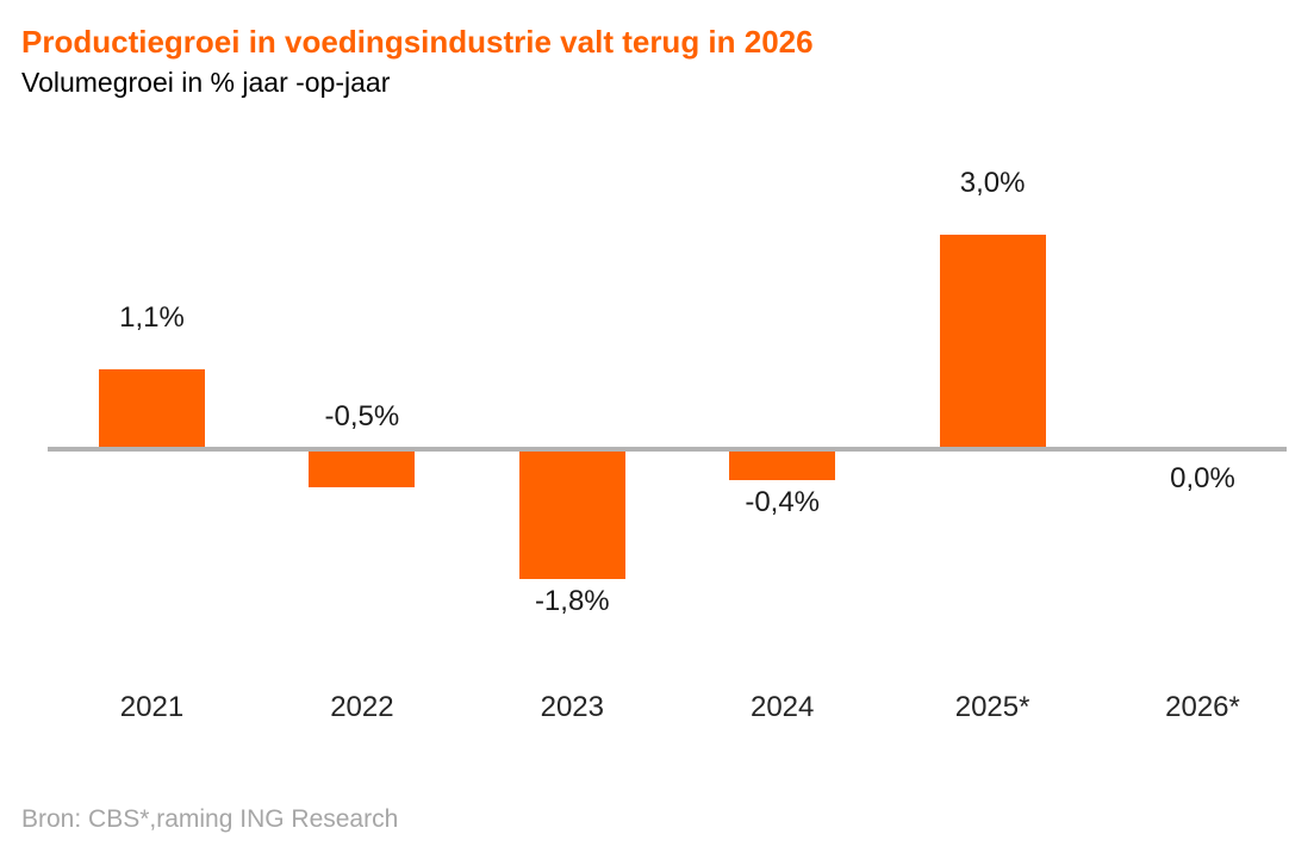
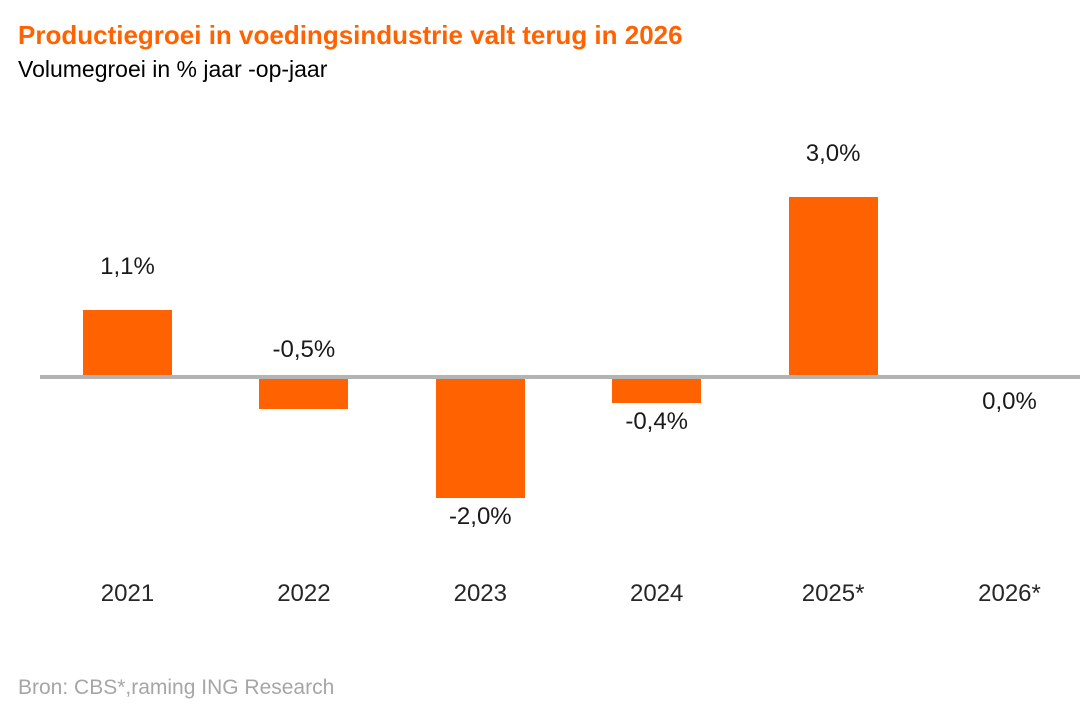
2023: -1,8% -> -2,0%
